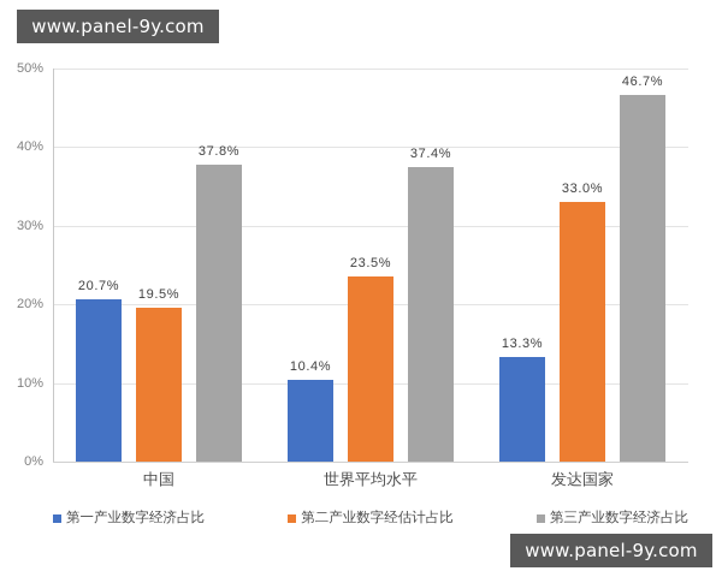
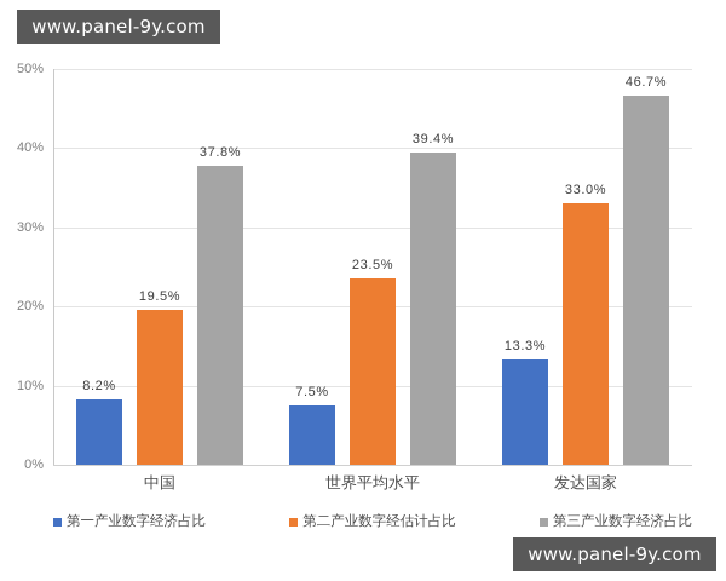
第一产业数字经济占比/中国: 20.7% -> 8.2%
第一产业数字经济占比/世界平均水平: 10.4% -> 7.5%
第三产业数字经济占比/世界平均水平: 37.4% -> 39.4%
